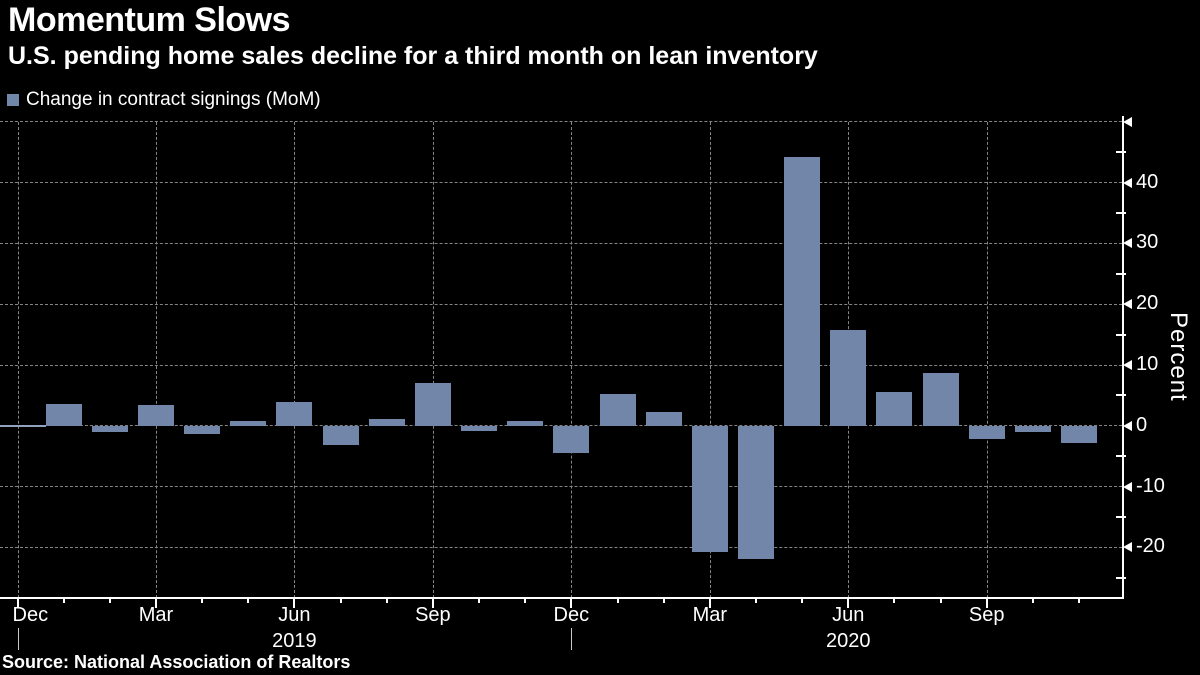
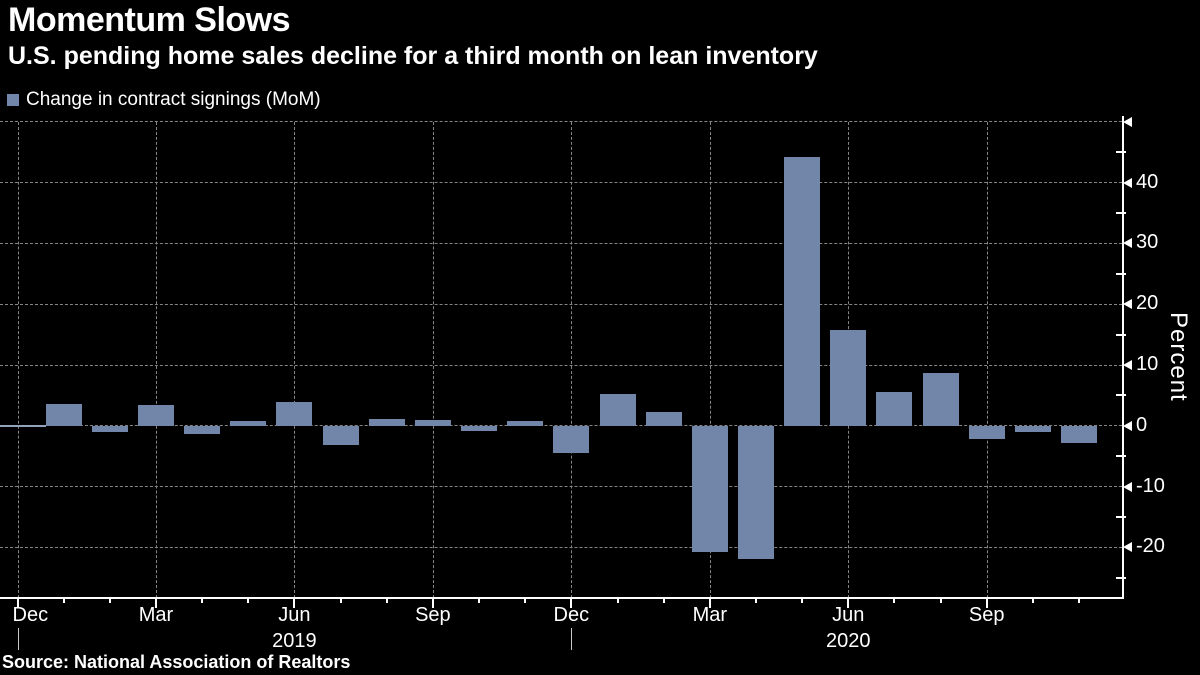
Sep 2019: 7 -> 1
